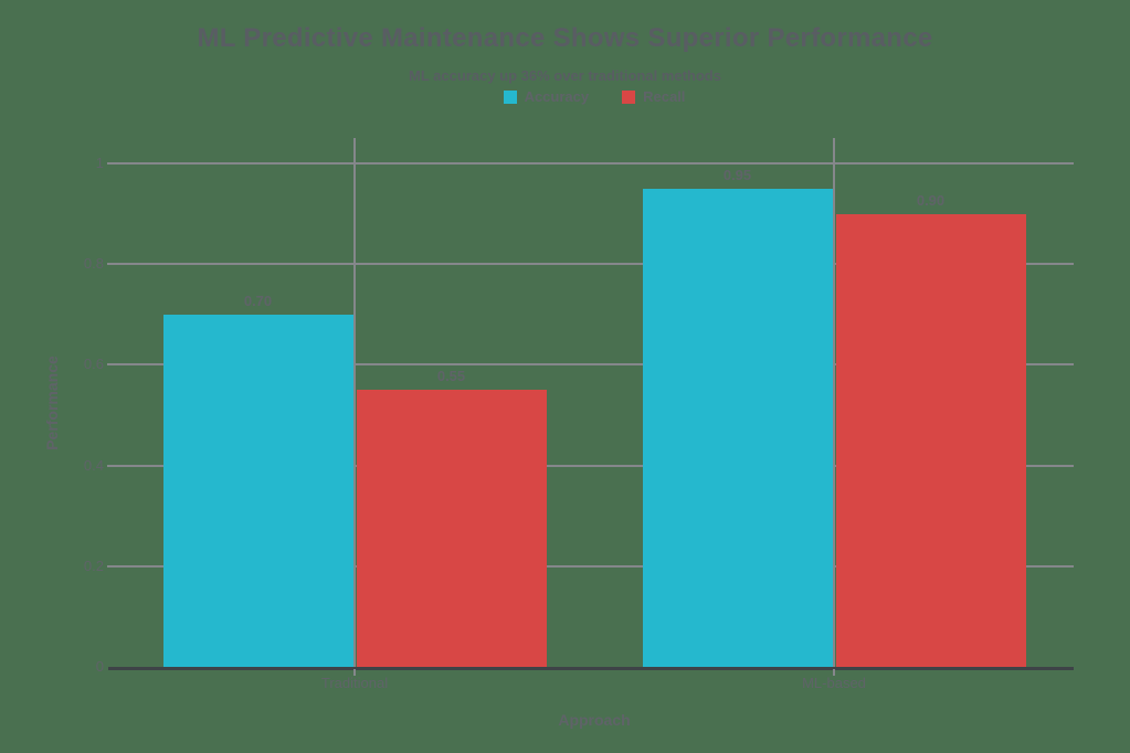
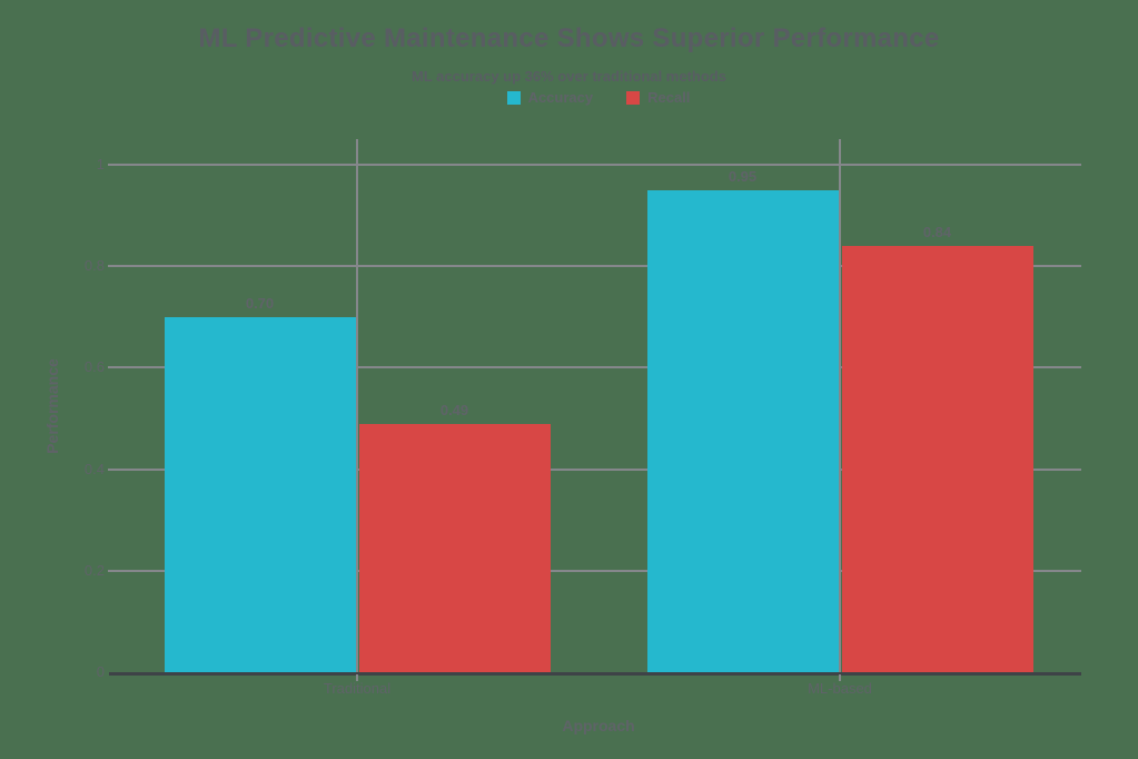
Recall/Traditional: 0.55 -> 0.49
Recall/ML-based: 0.90 -> 0.84
